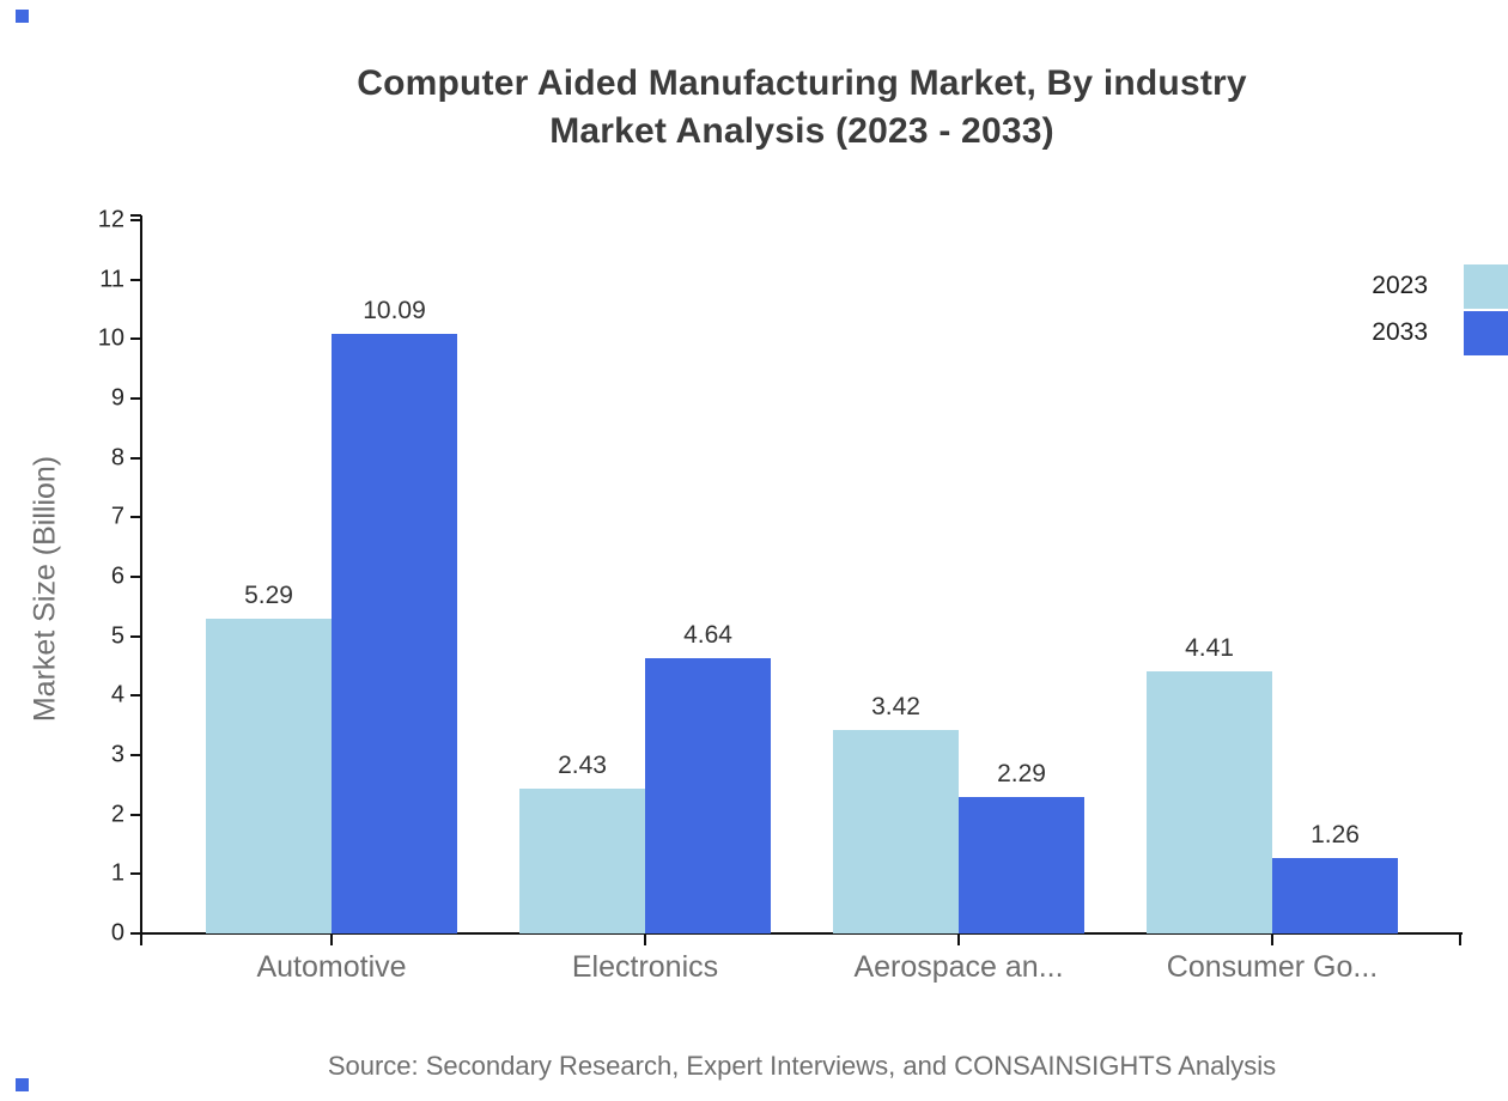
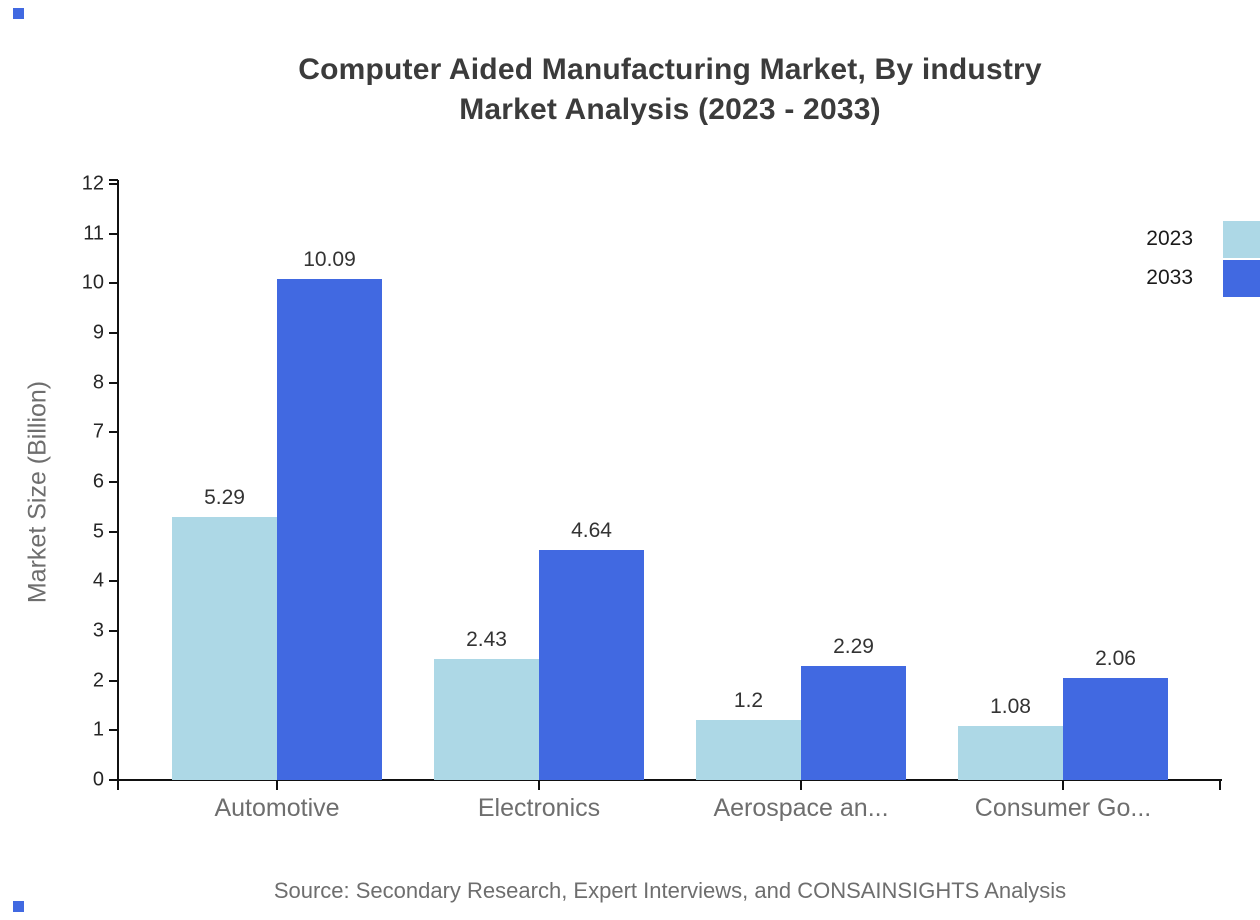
2023/Aerospace an...: 3.42 -> 1.2
2023/Consumer Go...: 4.41 -> 1.08
2033/Consumer Go...: 1.26 -> 2.06
